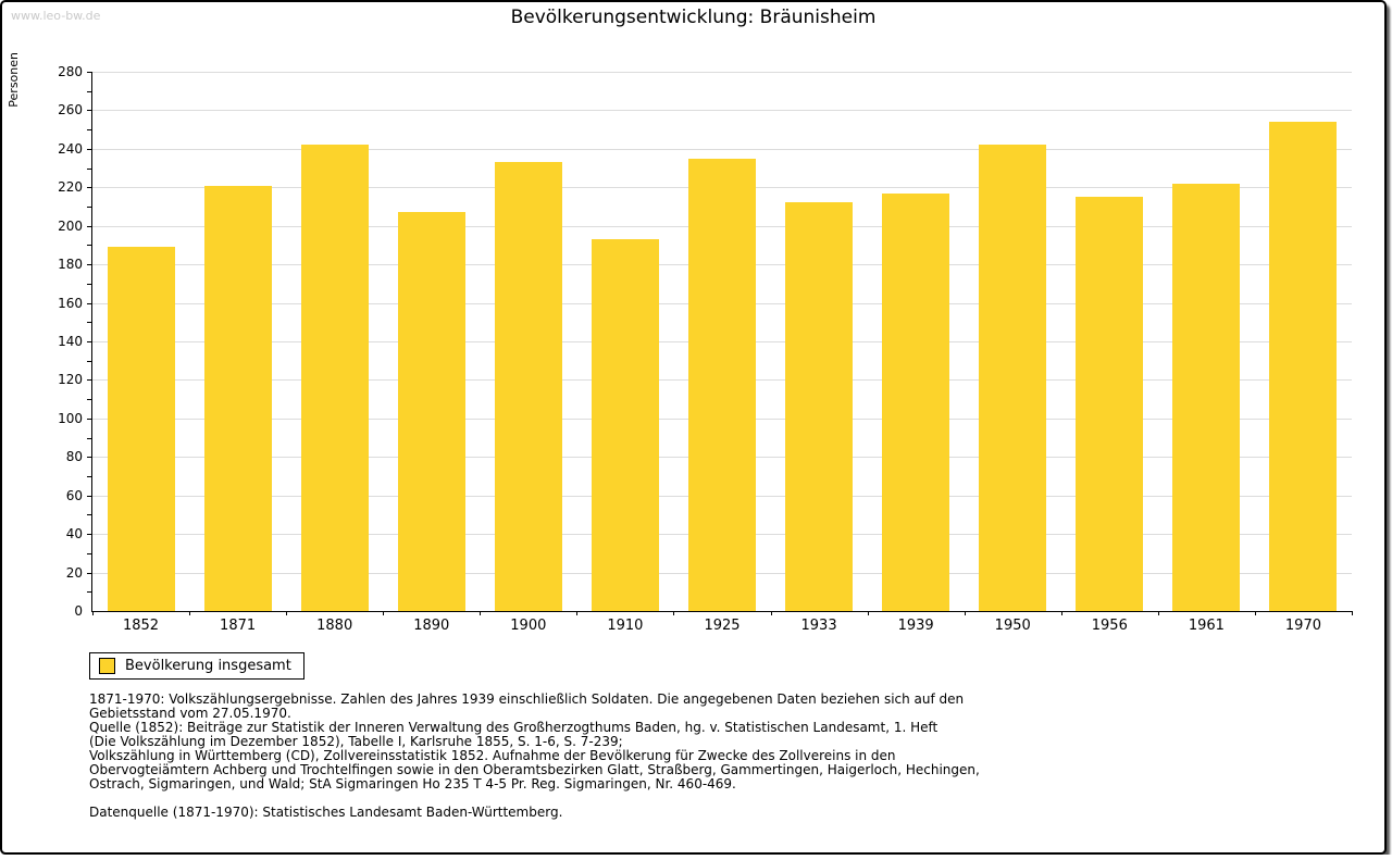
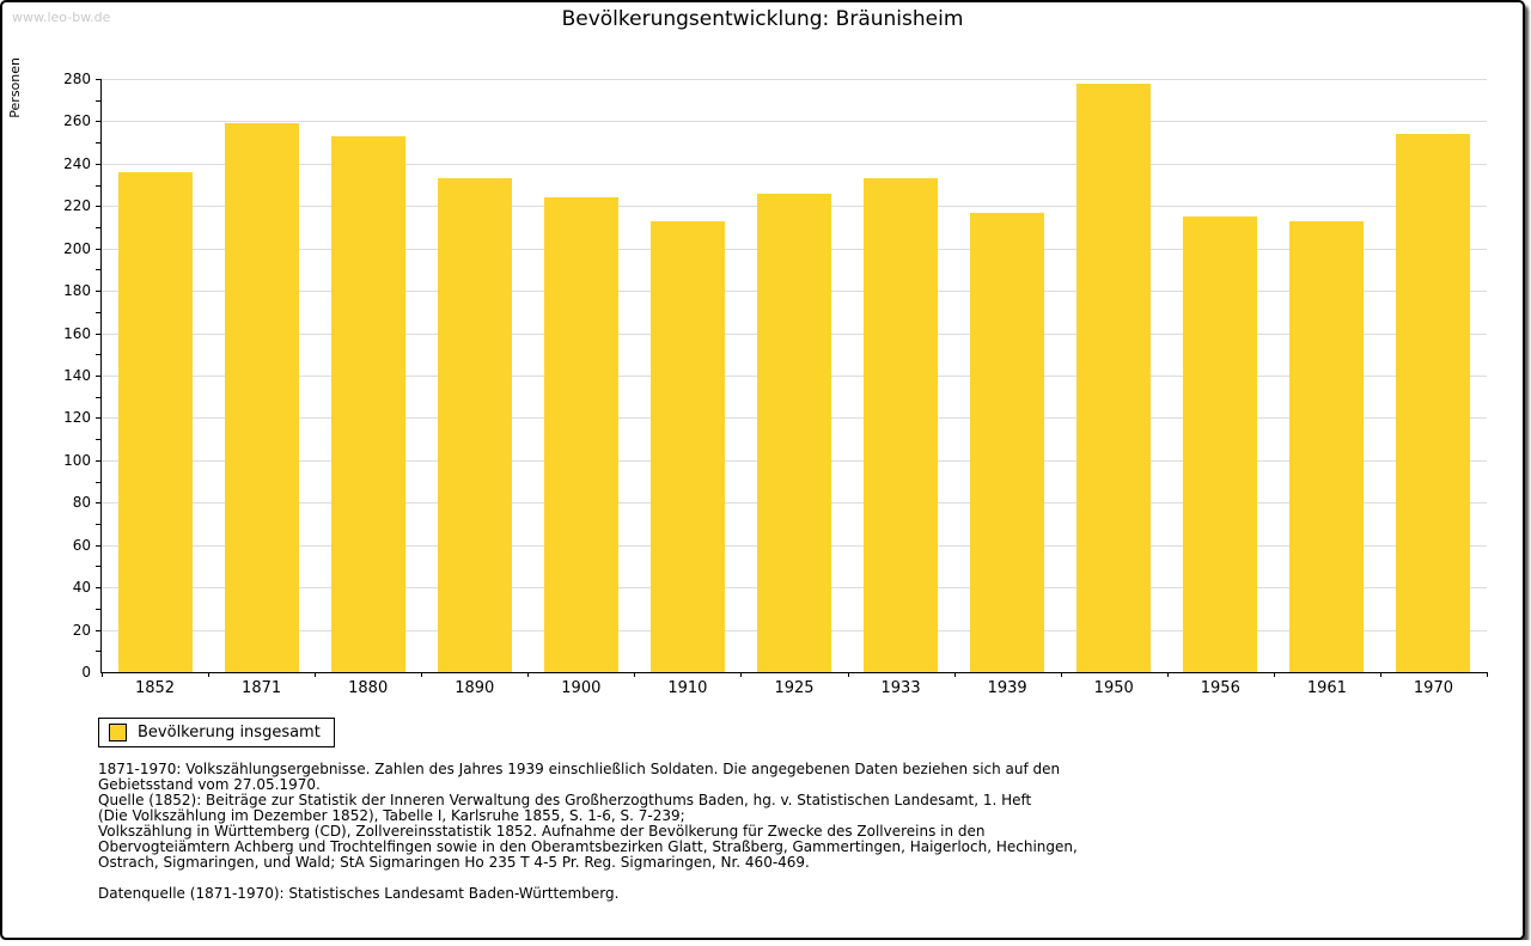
1852: 189 -> 236
1871: 221 -> 259
1880: 242 -> 253
1890: 207 -> 233
1900: 233 -> 224
1910: 193 -> 213
1925: 235 -> 226
1933: 212 -> 233
1950: 242 -> 278
1961: 222 -> 213
